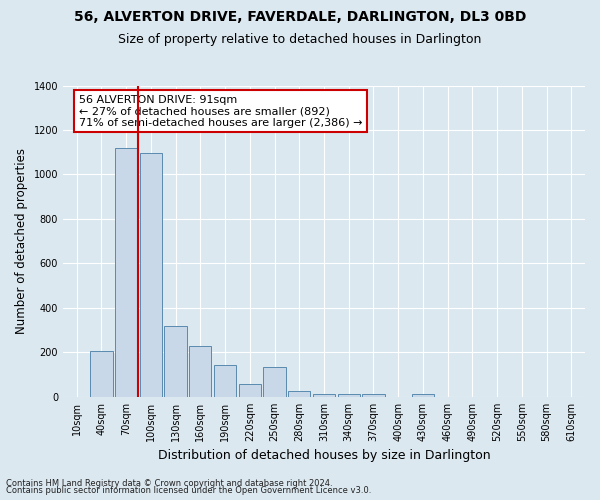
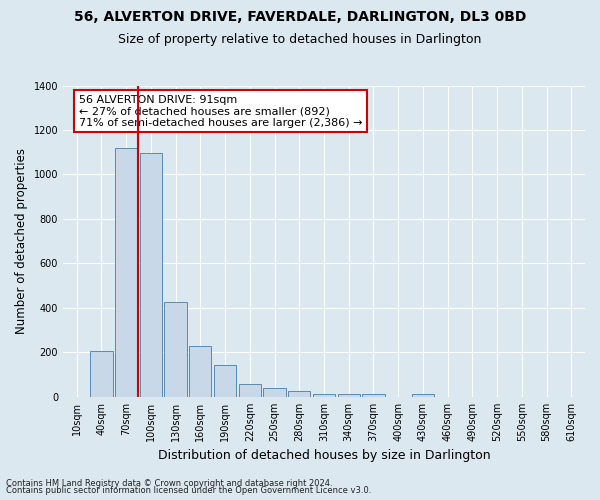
130sqm: 320 -> 425
250sqm: 135 -> 38
